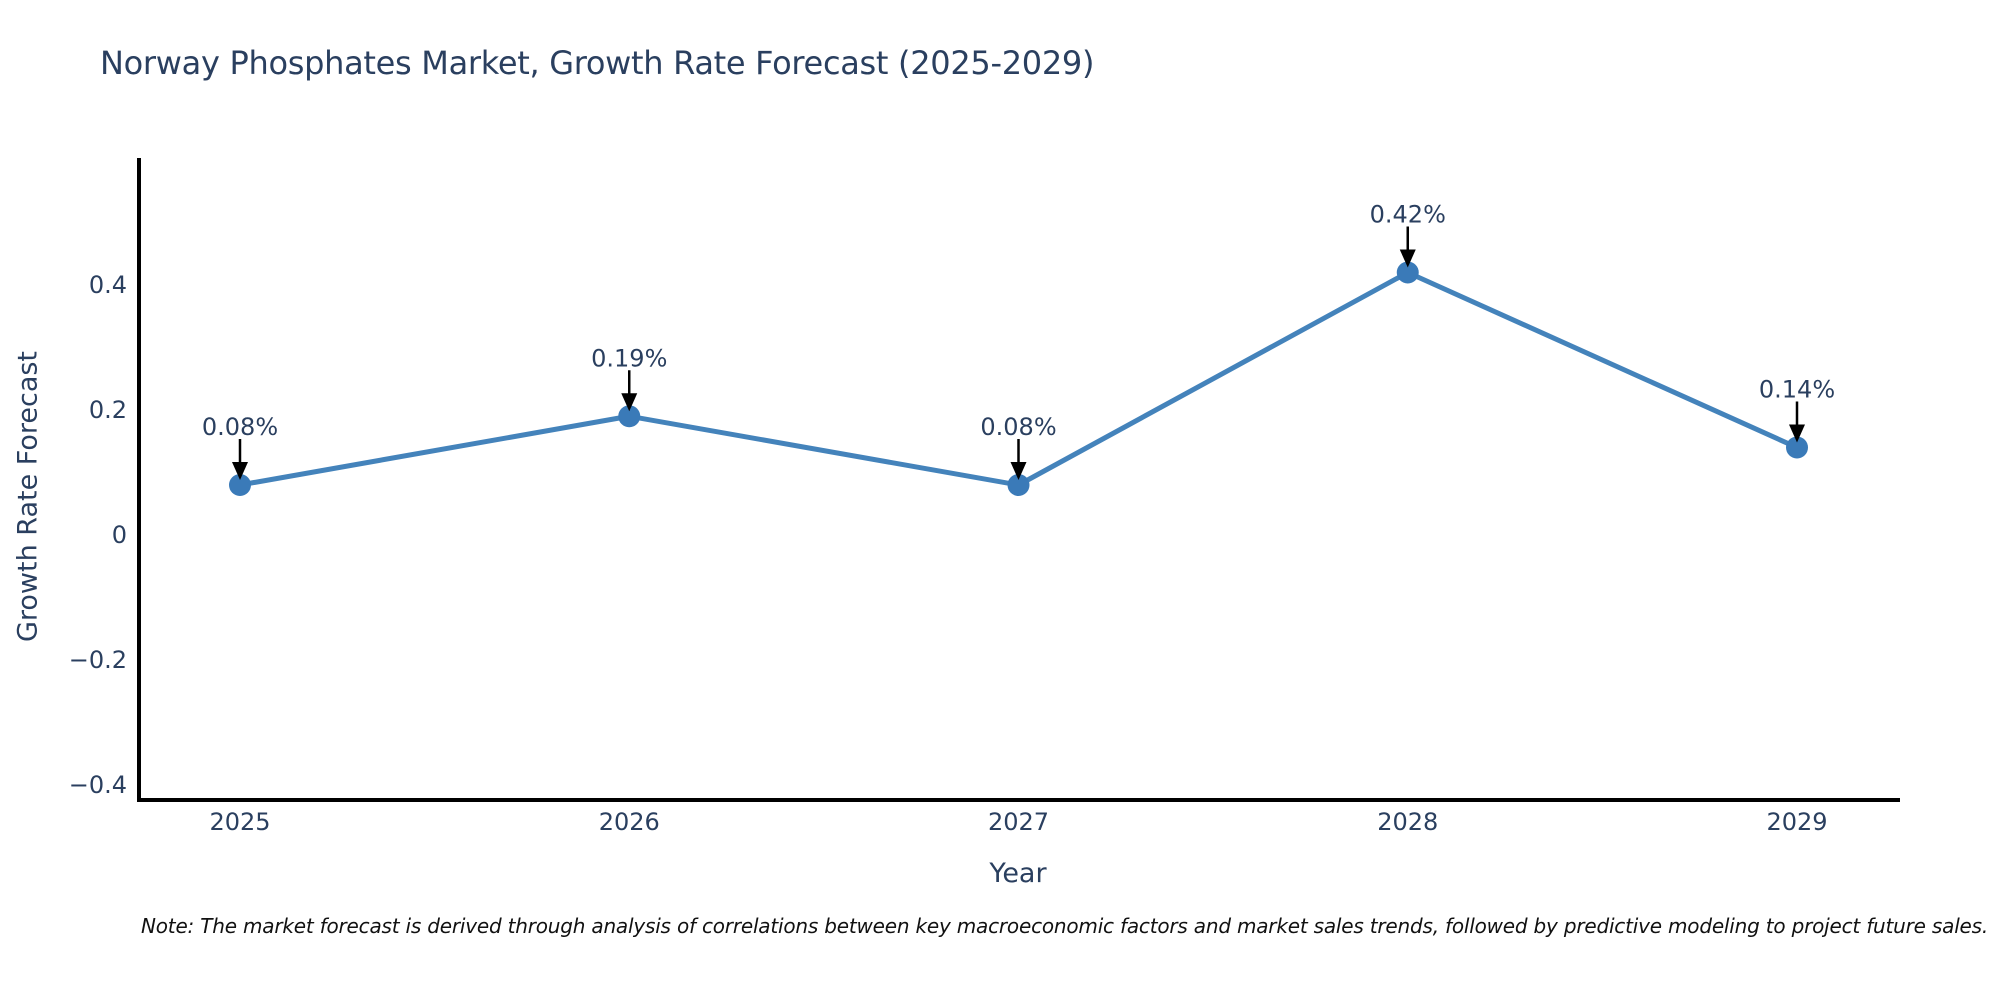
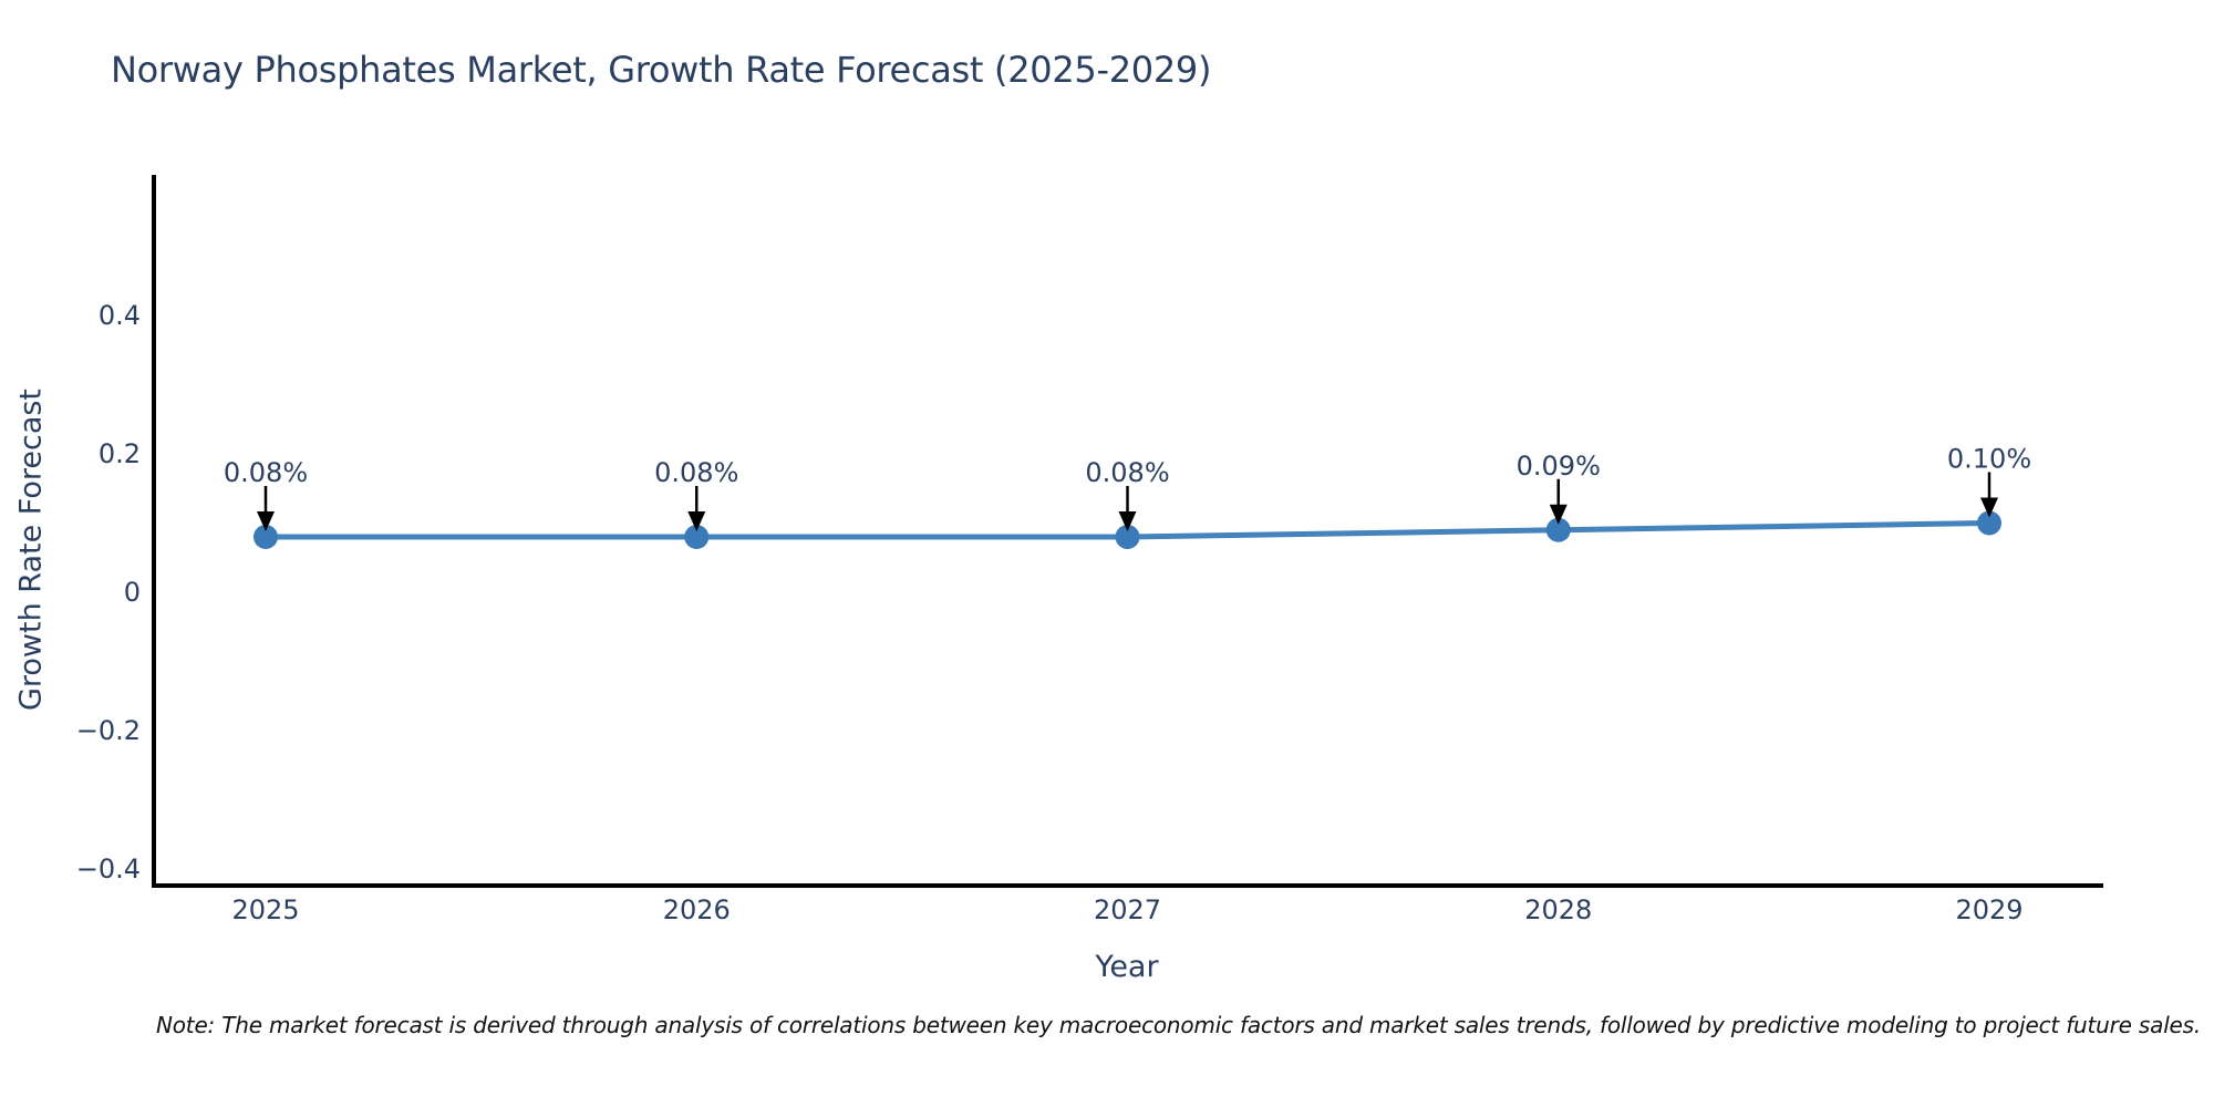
2026: 0.19% -> 0.08%
2028: 0.42% -> 0.09%
2029: 0.14% -> 0.10%
